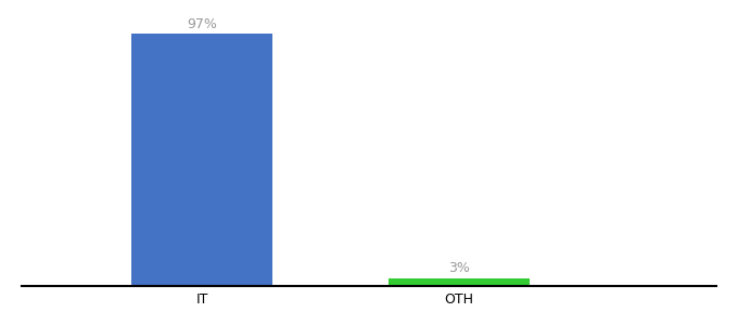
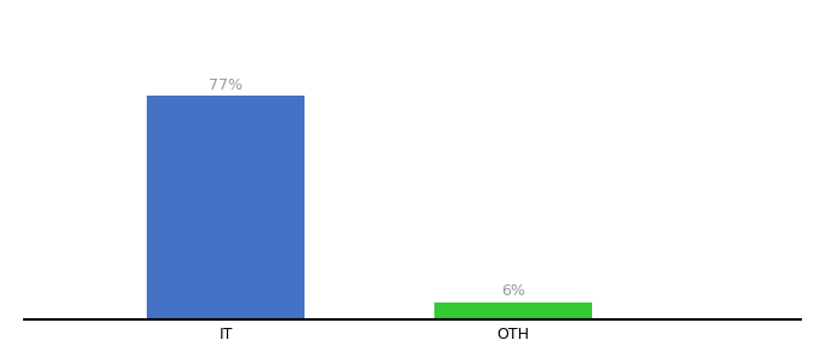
IT: 97% -> 77%
OTH: 3% -> 6%
